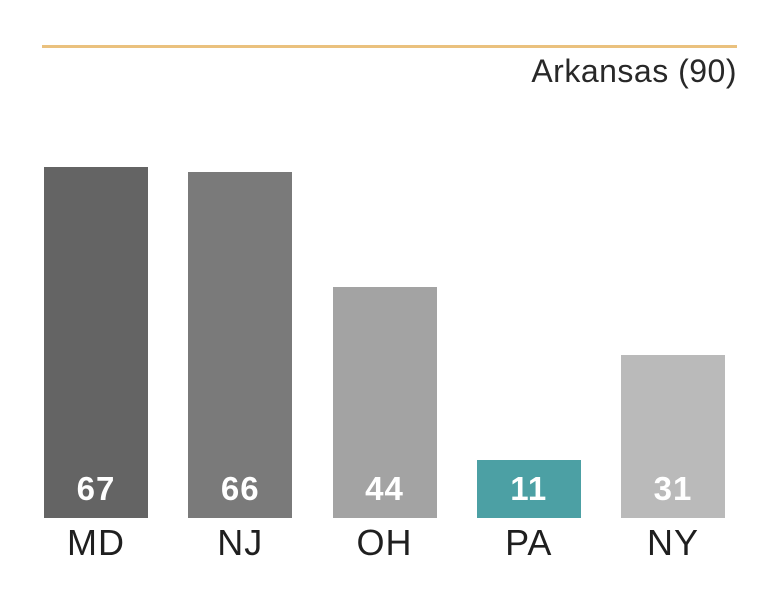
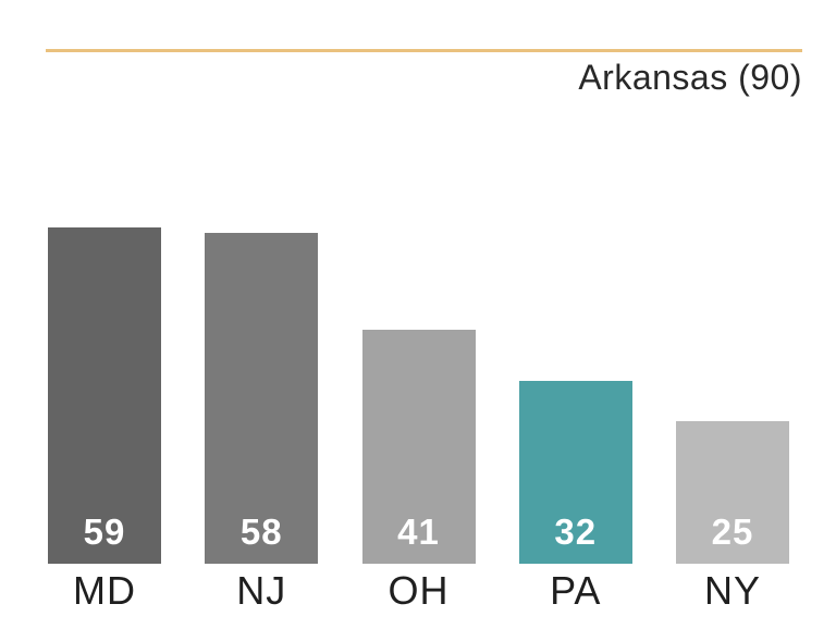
MD: 67 -> 59
NJ: 66 -> 58
OH: 44 -> 41
PA: 11 -> 32
NY: 31 -> 25
